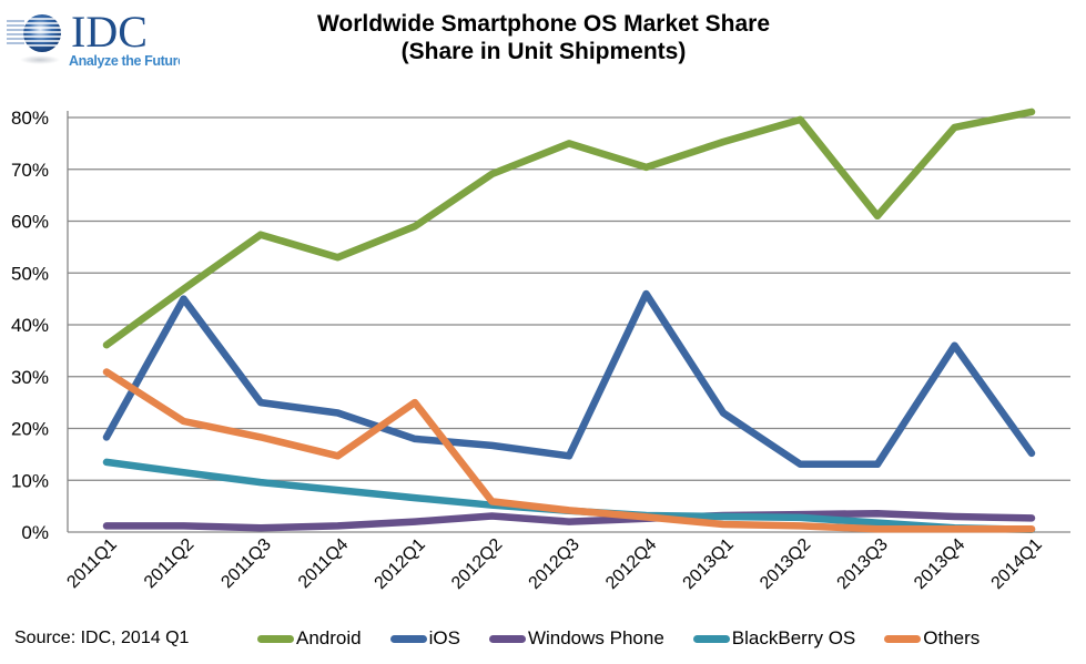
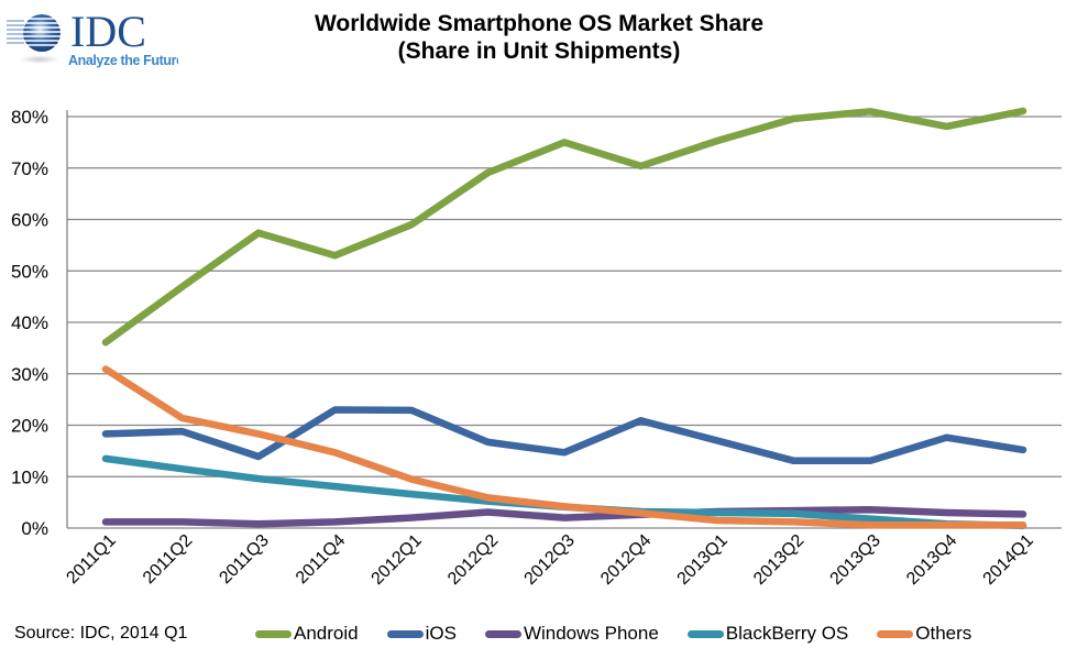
iOS/2011Q2: 45% -> 19%
iOS/2011Q3: 25% -> 14%
iOS/2012Q1: 18% -> 23%
Others/2012Q1: 25% -> 10%
iOS/2012Q4: 46% -> 21%
iOS/2013Q1: 23% -> 17%
Android/2013Q3: 61% -> 81%
iOS/2013Q4: 36% -> 18%
